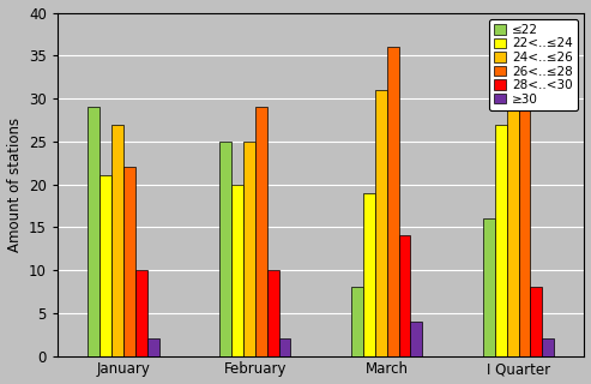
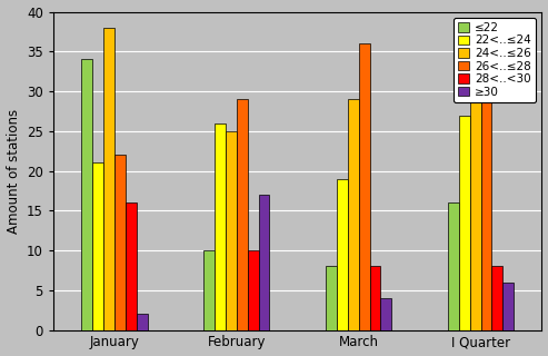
≤22/January: 29 -> 34
24<..≤26/January: 27 -> 38
28<..<30/January: 10 -> 16
≤22/February: 25 -> 10
22<..≤24/February: 20 -> 26
≥30/February: 2 -> 17
24<..≤26/March: 31 -> 29
28<..<30/March: 14 -> 8
≥30/I Quarter: 2 -> 6
